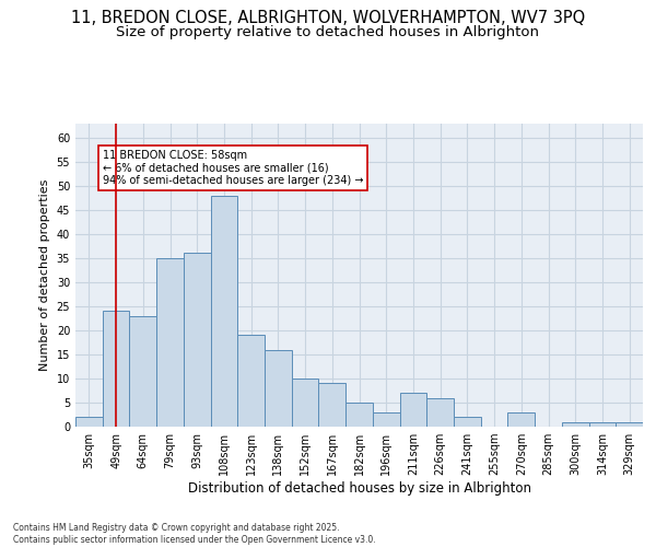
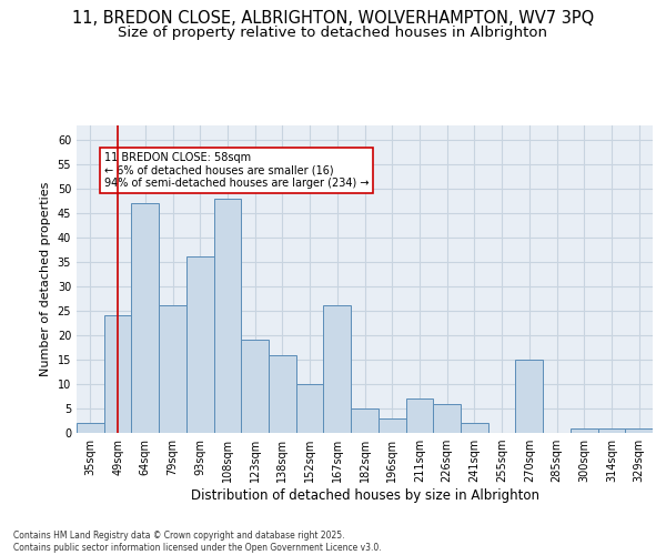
64sqm: 23 -> 47
79sqm: 35 -> 26
167sqm: 9 -> 26
270sqm: 3 -> 15
